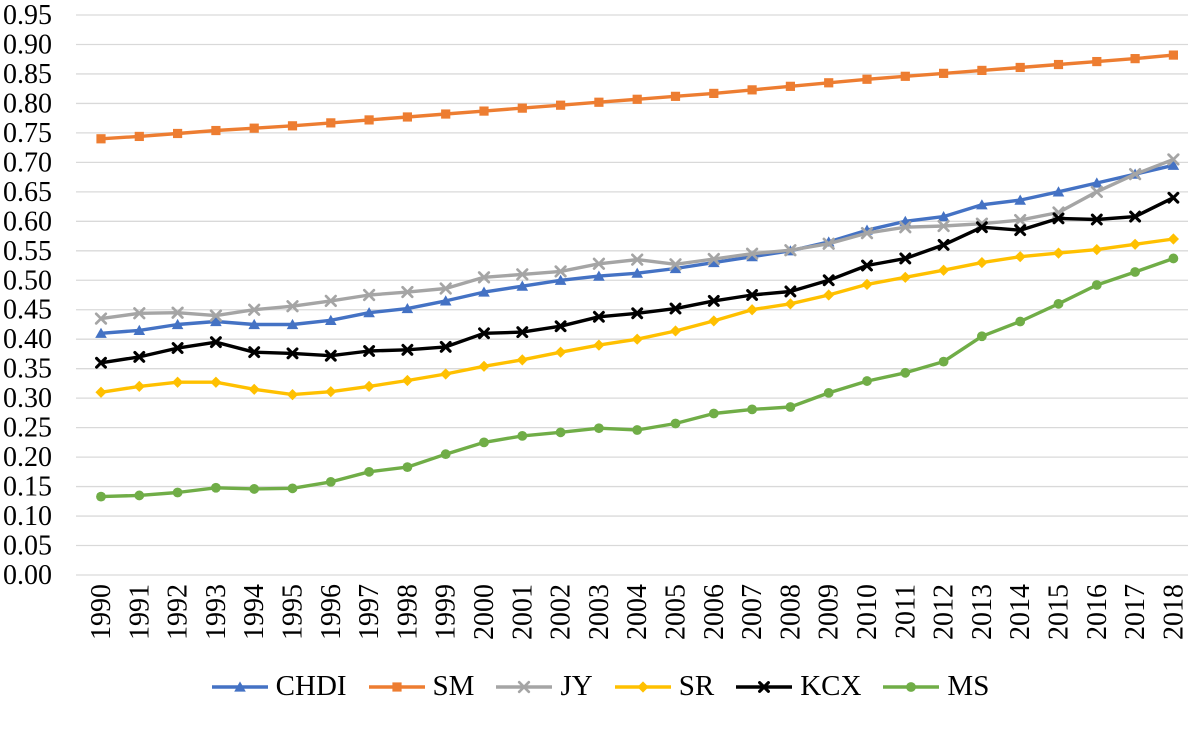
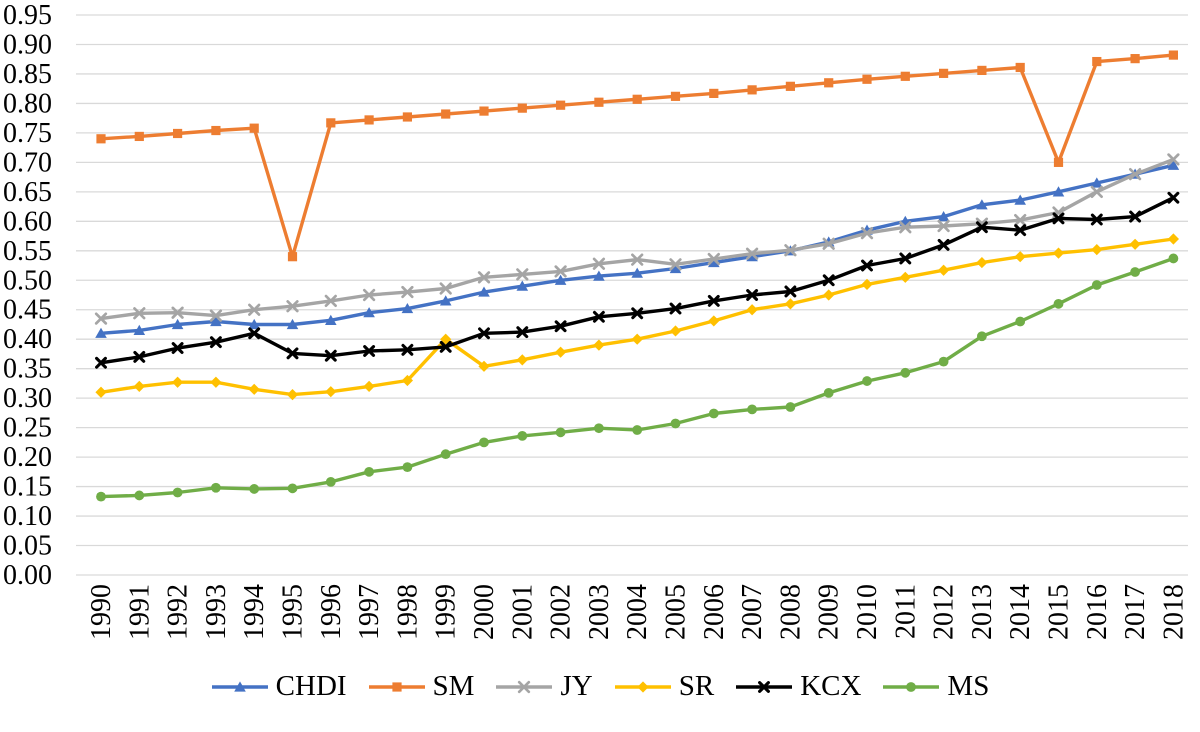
KCX/1994: 0.38 -> 0.41
SM/1995: 0.76 -> 0.54
SR/1999: 0.34 -> 0.40
SM/2015: 0.87 -> 0.70
